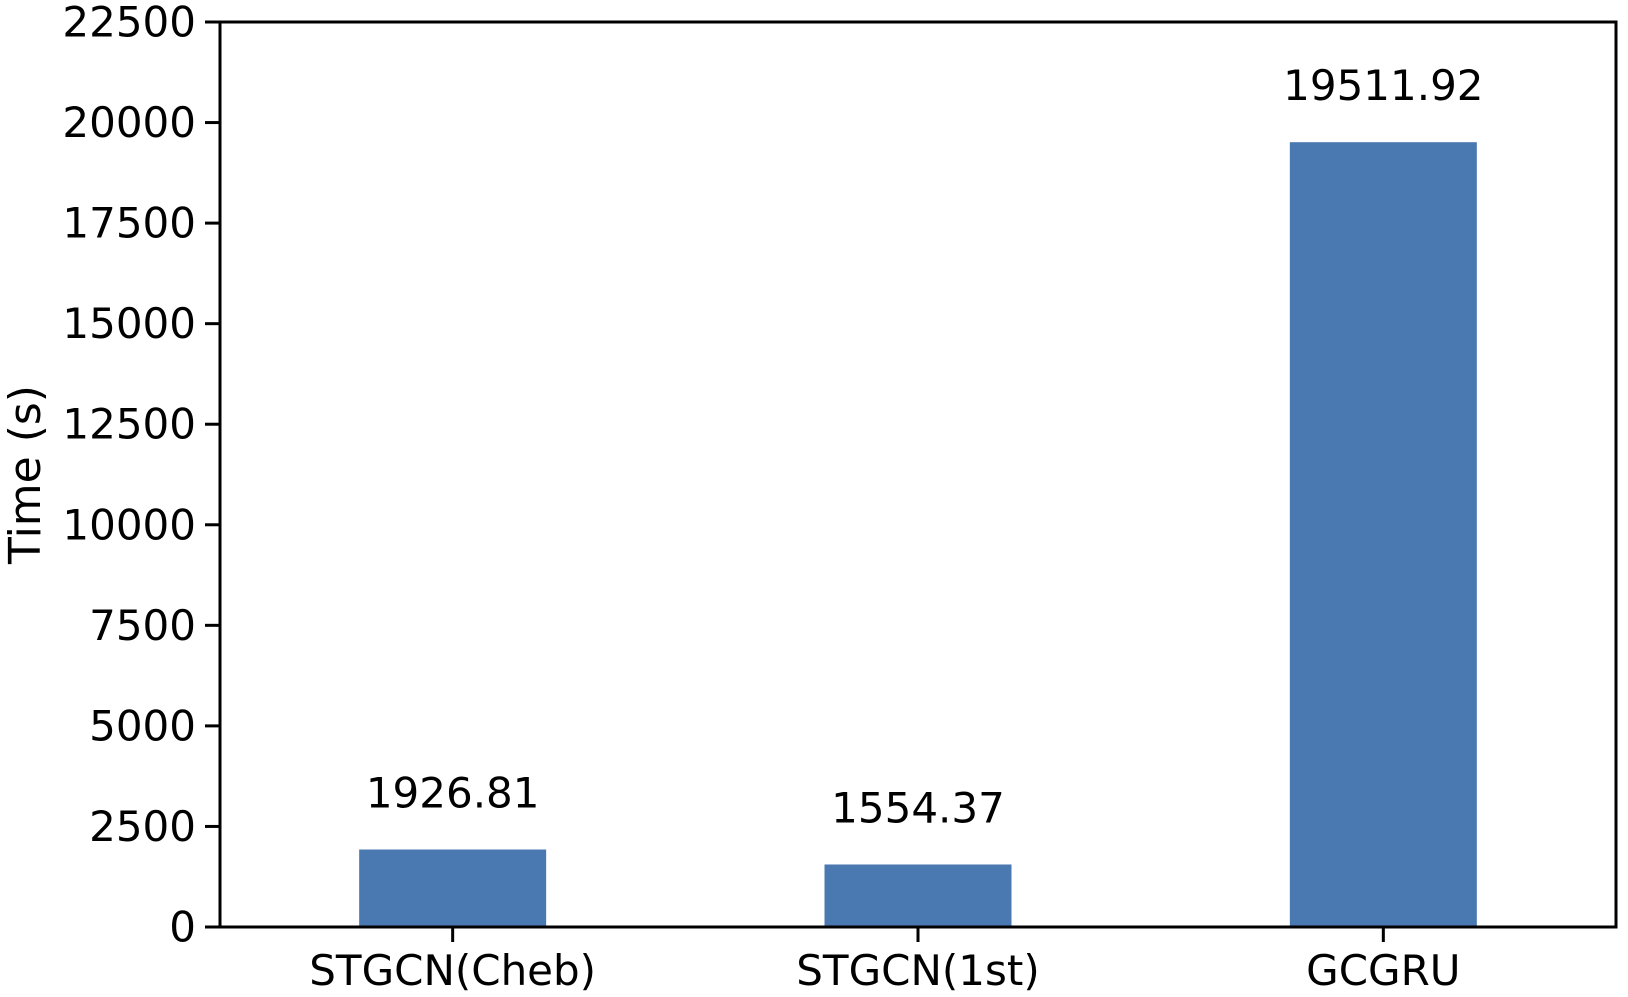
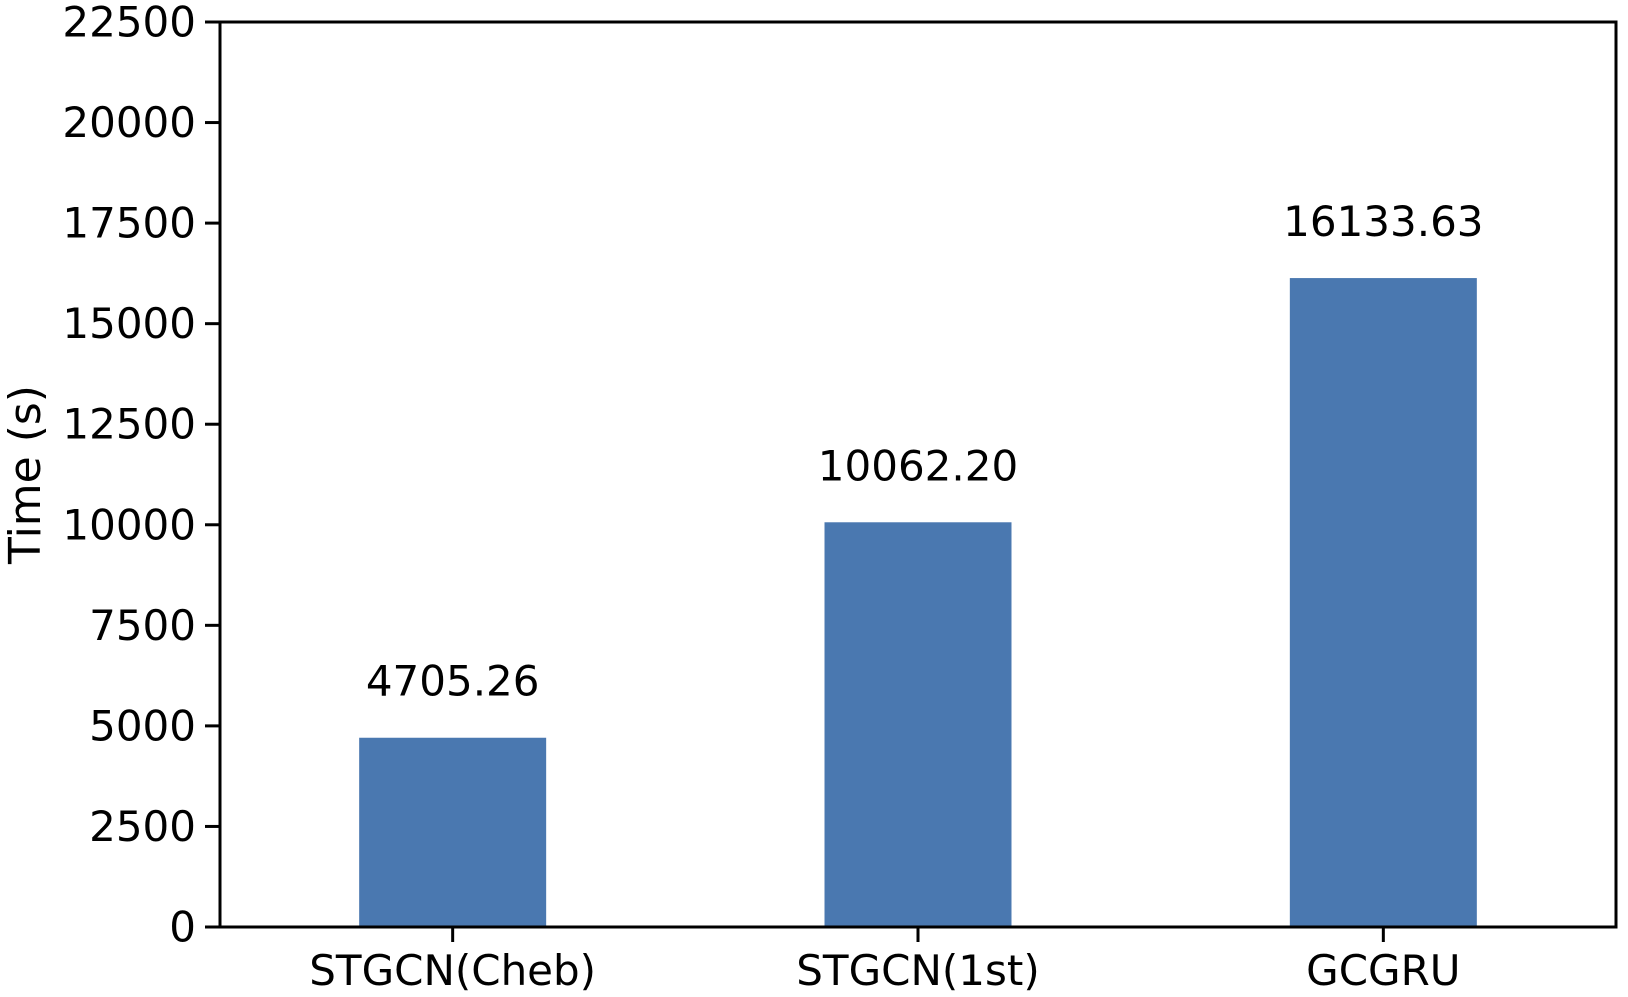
STGCN(Cheb): 1926.81 -> 4705.26
STGCN(1st): 1554.37 -> 10062.20
GCGRU: 19511.92 -> 16133.63
